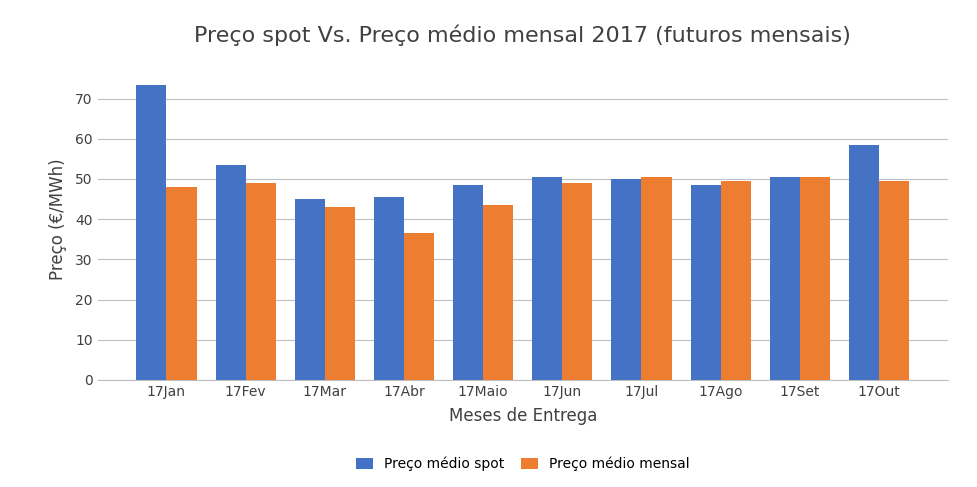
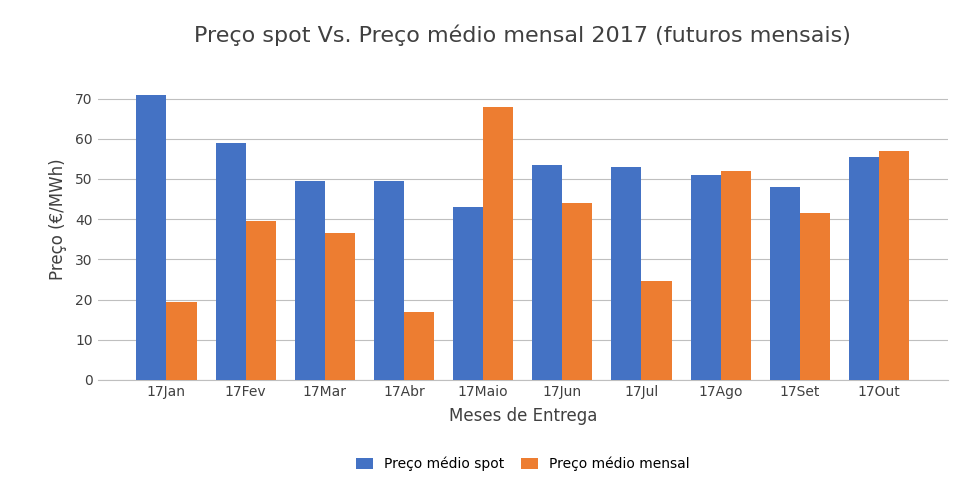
Preço médio spot/17Jan: 73.5 -> 71.0
Preço médio mensal/17Jan: 48.0 -> 19.5
Preço médio spot/17Fev: 53.5 -> 59.0
Preço médio mensal/17Fev: 49.0 -> 39.5
Preço médio spot/17Mar: 45.0 -> 49.5
Preço médio mensal/17Mar: 43.0 -> 36.5
Preço médio spot/17Abr: 45.5 -> 49.5
Preço médio mensal/17Abr: 36.5 -> 17.0
Preço médio spot/17Maio: 48.5 -> 43.0
Preço médio mensal/17Maio: 43.5 -> 68.0
Preço médio spot/17Jun: 50.5 -> 53.5
Preço médio mensal/17Jun: 49.0 -> 44.0
Preço médio spot/17Jul: 50.0 -> 53.0
Preço médio mensal/17Jul: 50.5 -> 24.5
Preço médio spot/17Ago: 48.5 -> 51.0
Preço médio mensal/17Ago: 49.5 -> 52.0
Preço médio spot/17Set: 50.5 -> 48.0
Preço médio mensal/17Set: 50.5 -> 41.5
Preço médio spot/17Out: 58.5 -> 55.5
Preço médio mensal/17Out: 49.5 -> 57.0
